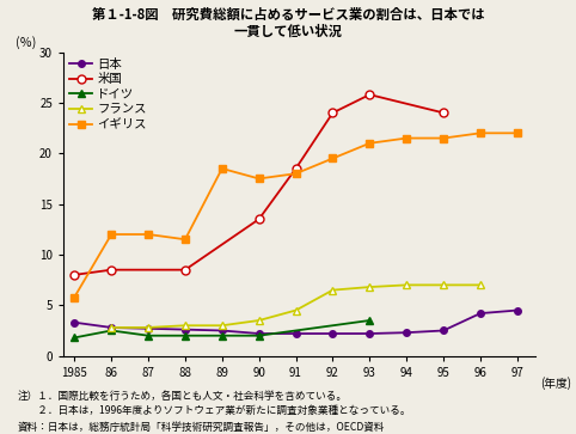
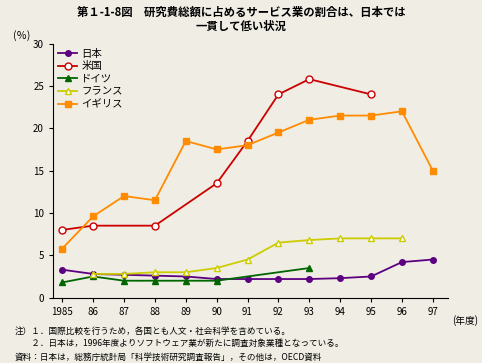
イギリス/86: 12.0 -> 9.6
イギリス/97: 22.0 -> 15.0
